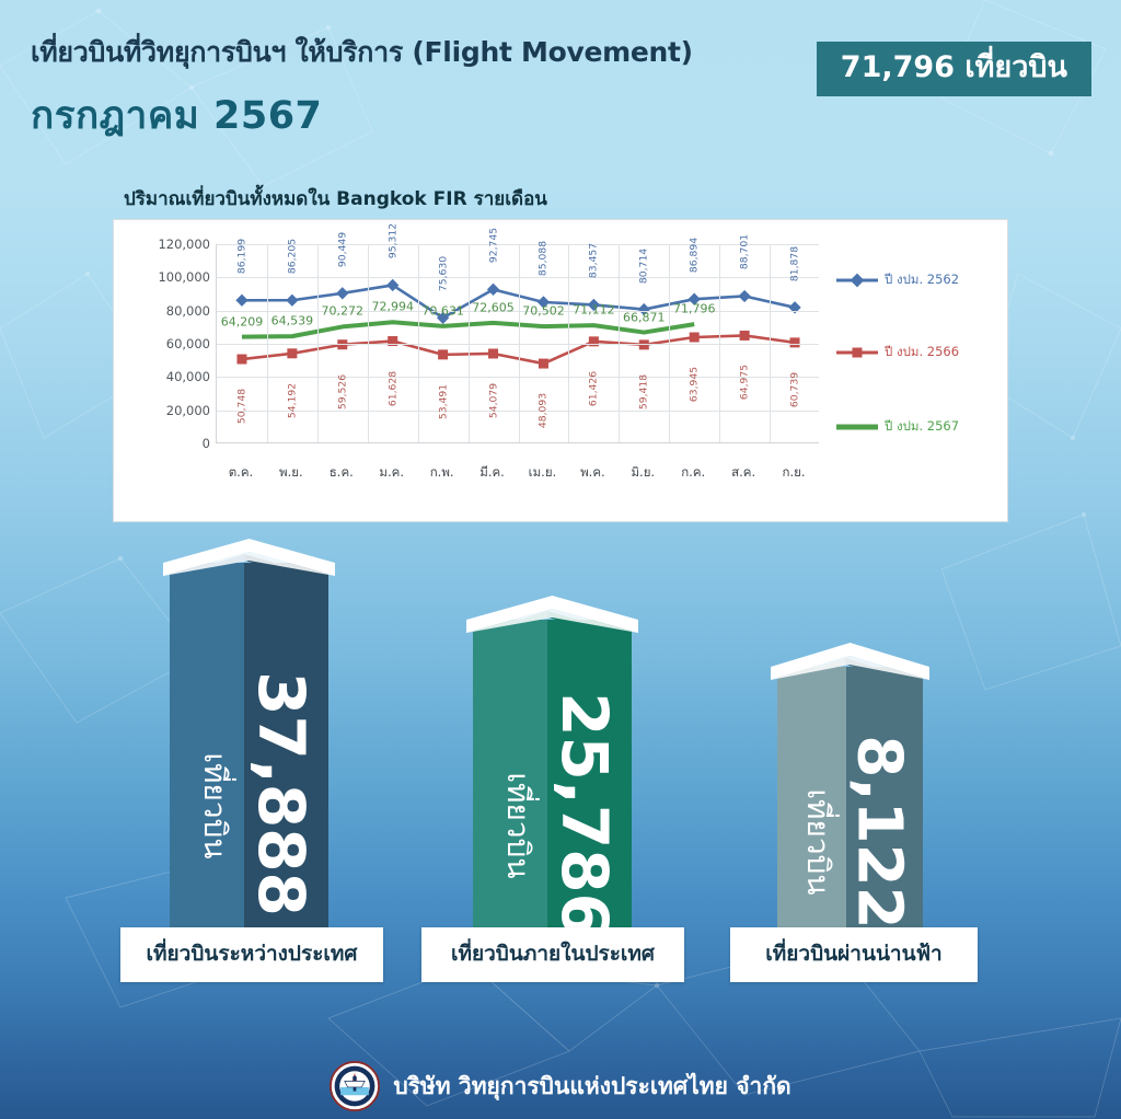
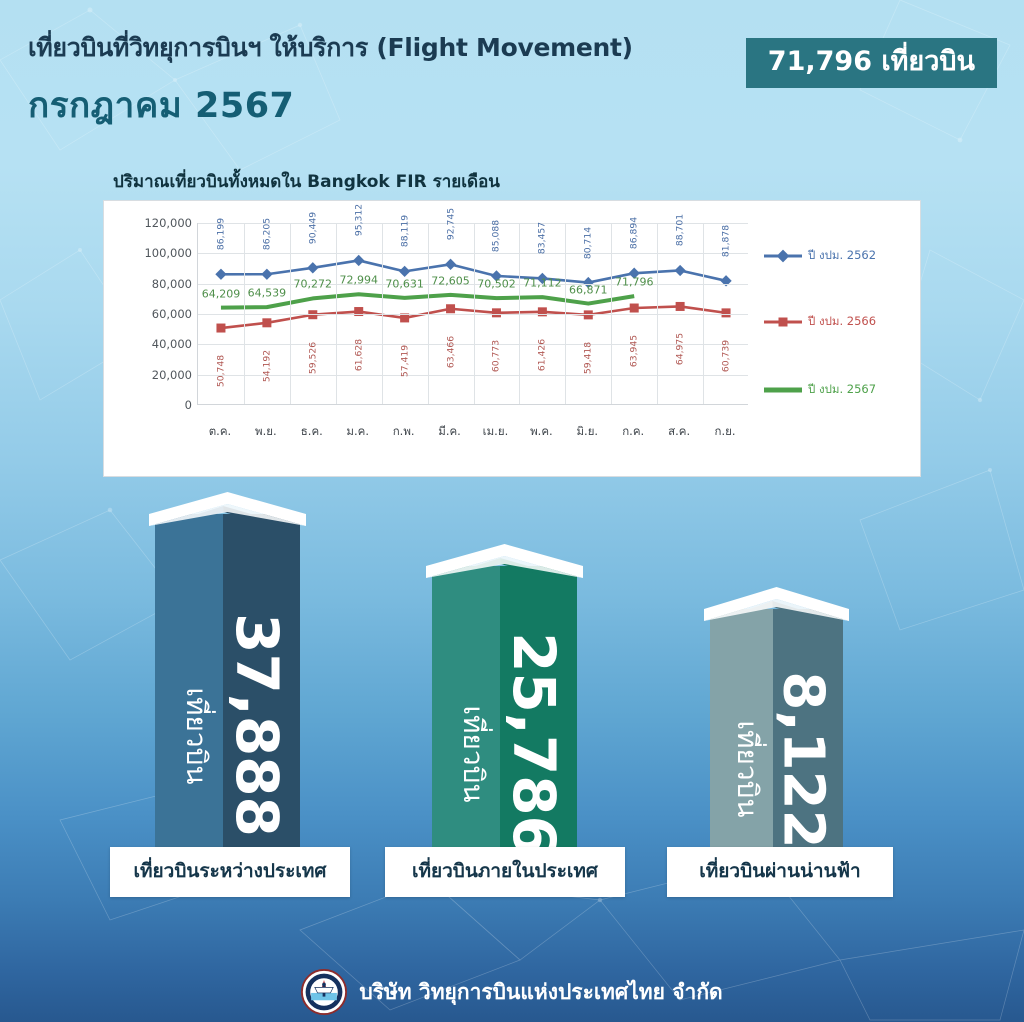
ปี งปม. 2562/ก.พ.: 75,630 -> 88,119
ปี งปม. 2566/ก.พ.: 53,491 -> 57,419
ปี งปม. 2566/มี.ค.: 54,079 -> 63,466
ปี งปม. 2566/เม.ย.: 48,093 -> 60,773
